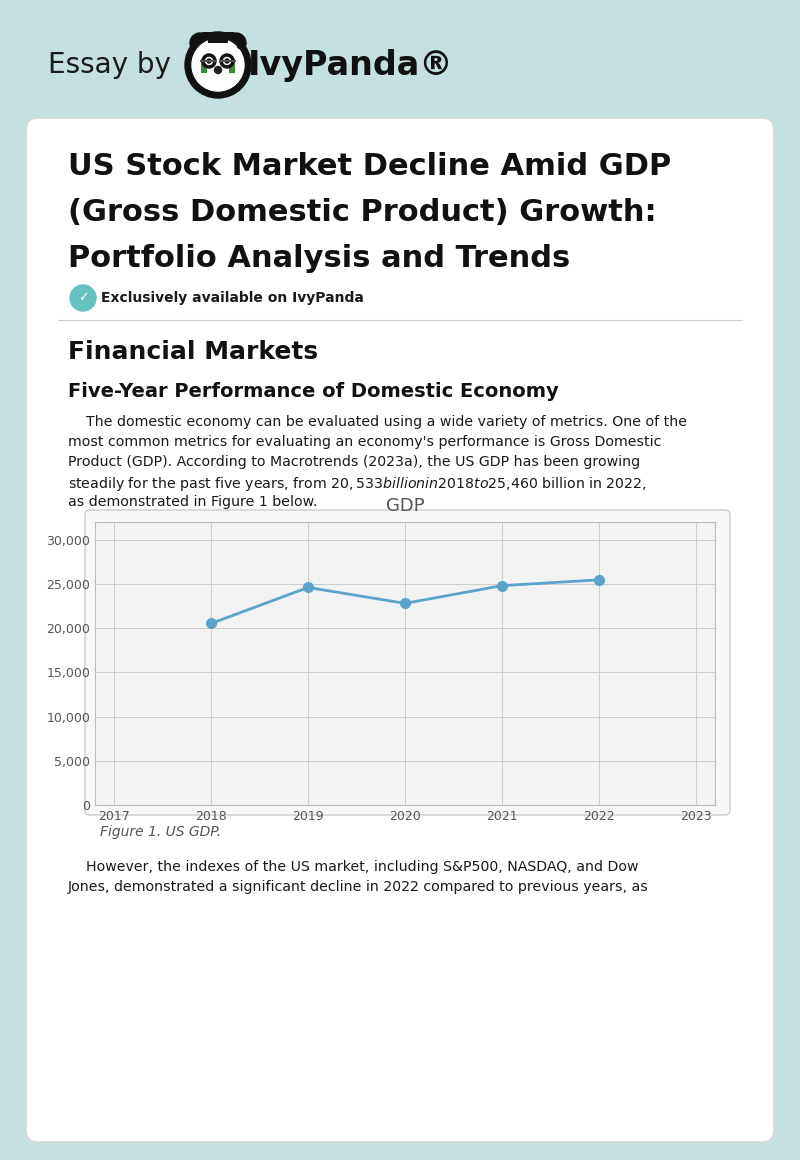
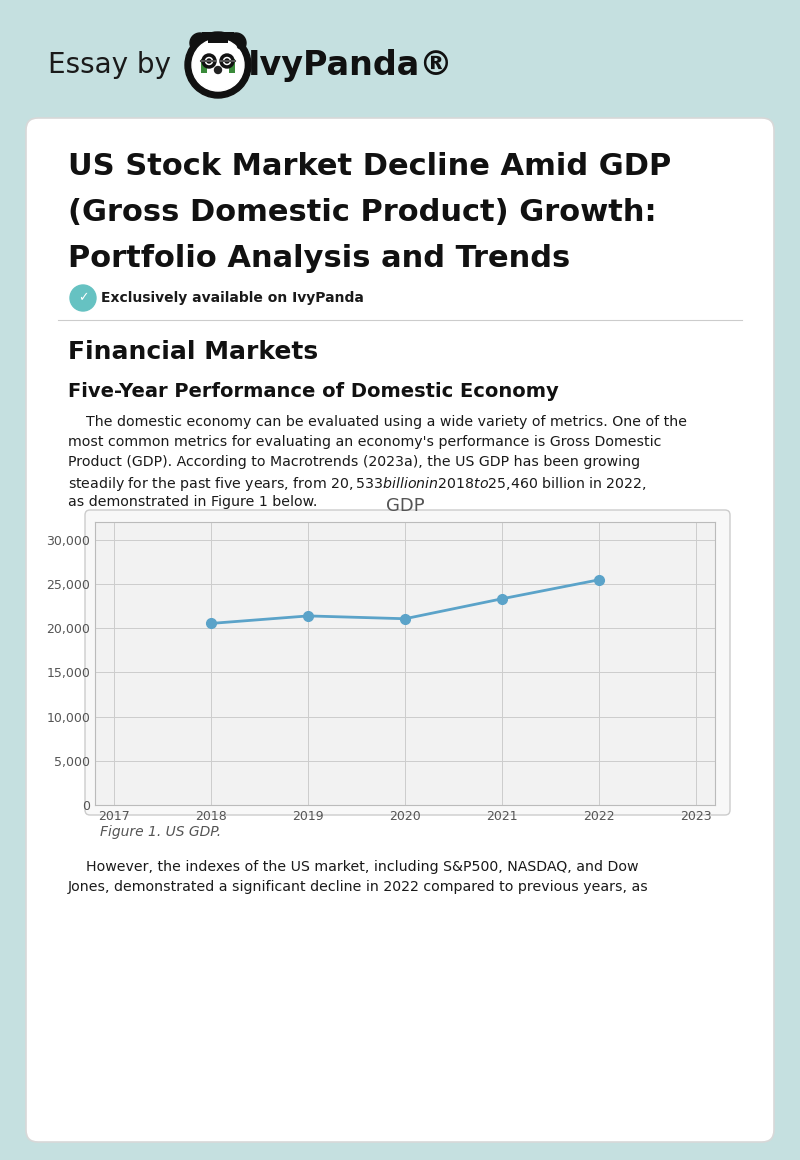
2019: 24,600 -> 21,400
2020: 22,800 -> 21,100
2021: 24,800 -> 23,300
